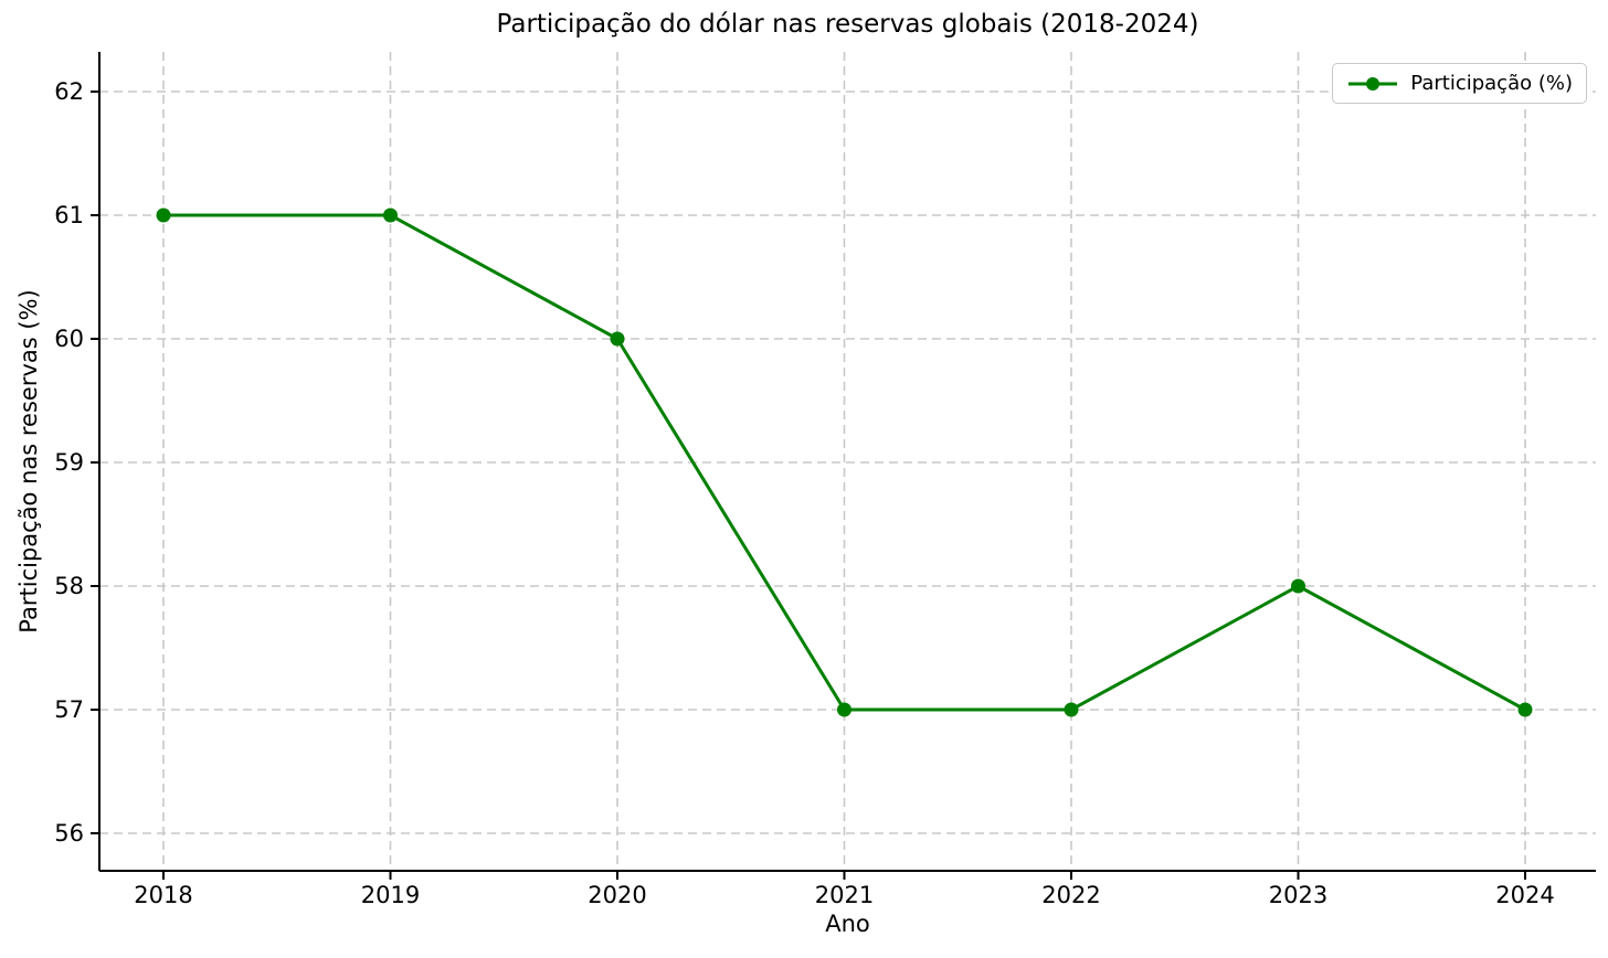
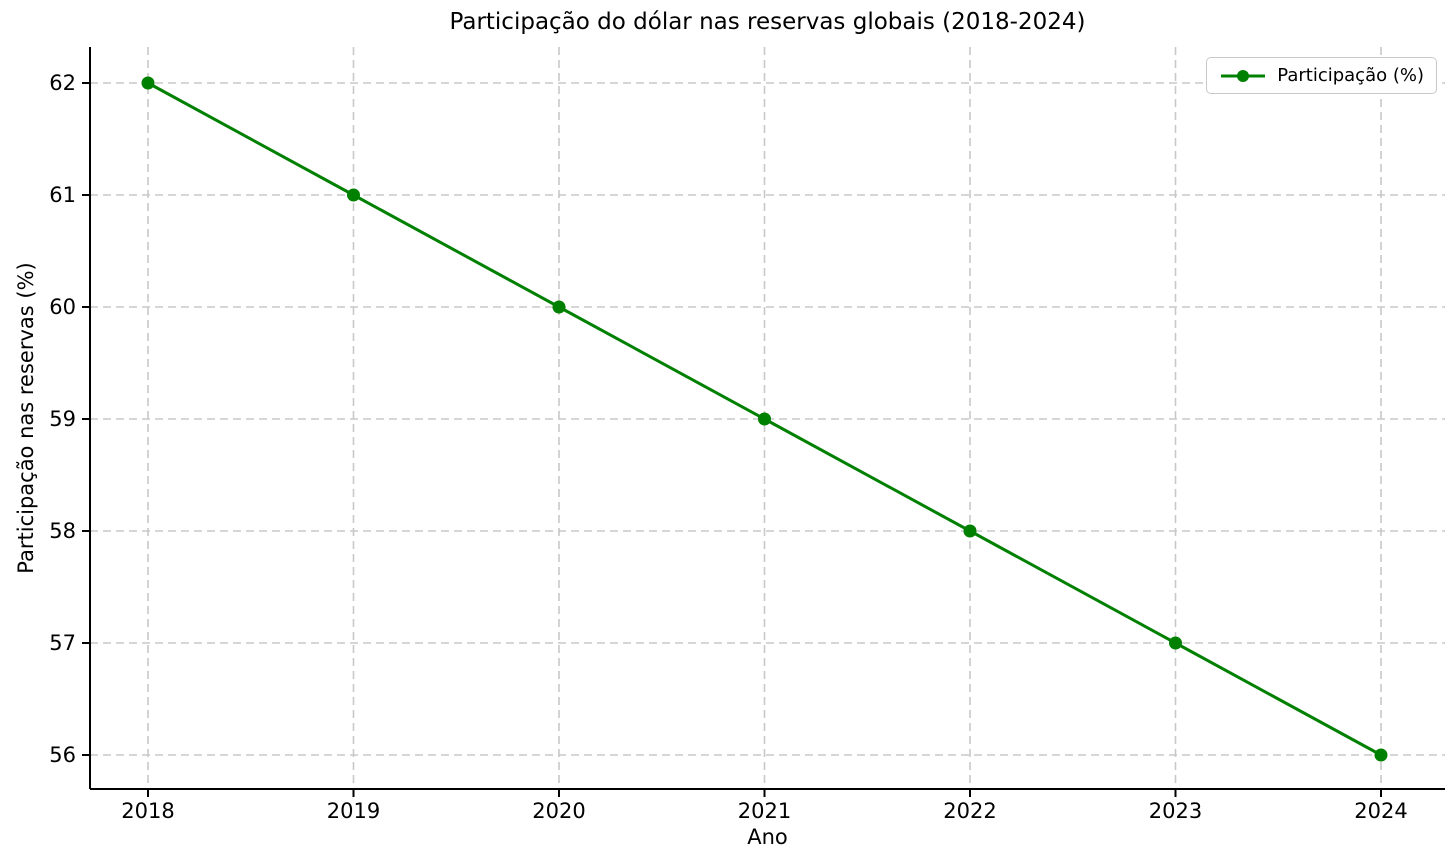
2018: 61 -> 62
2021: 57 -> 59
2022: 57 -> 58
2023: 58 -> 57
2024: 57 -> 56
